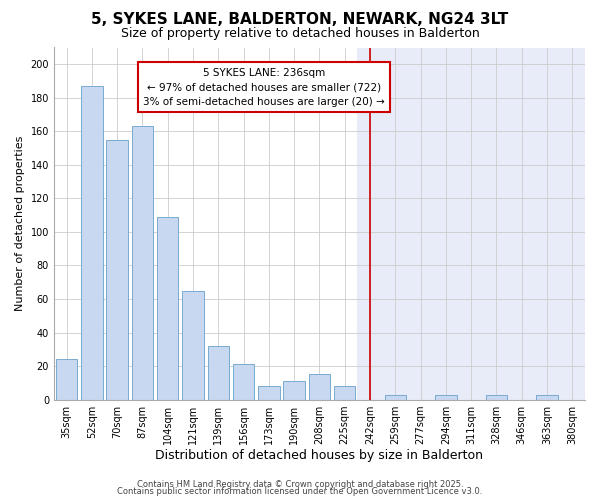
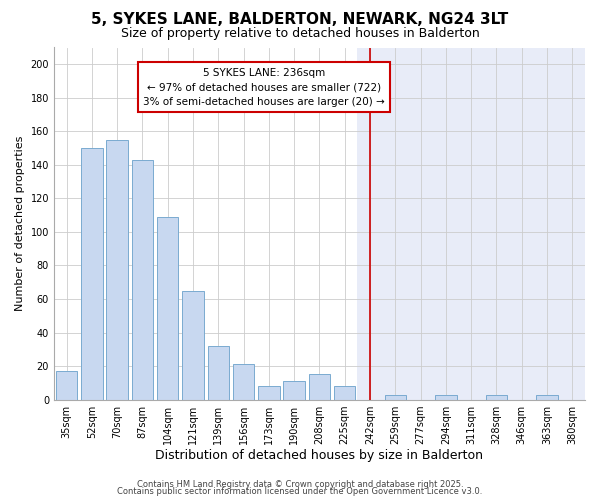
35sqm: 24 -> 17
52sqm: 187 -> 150
87sqm: 163 -> 143
